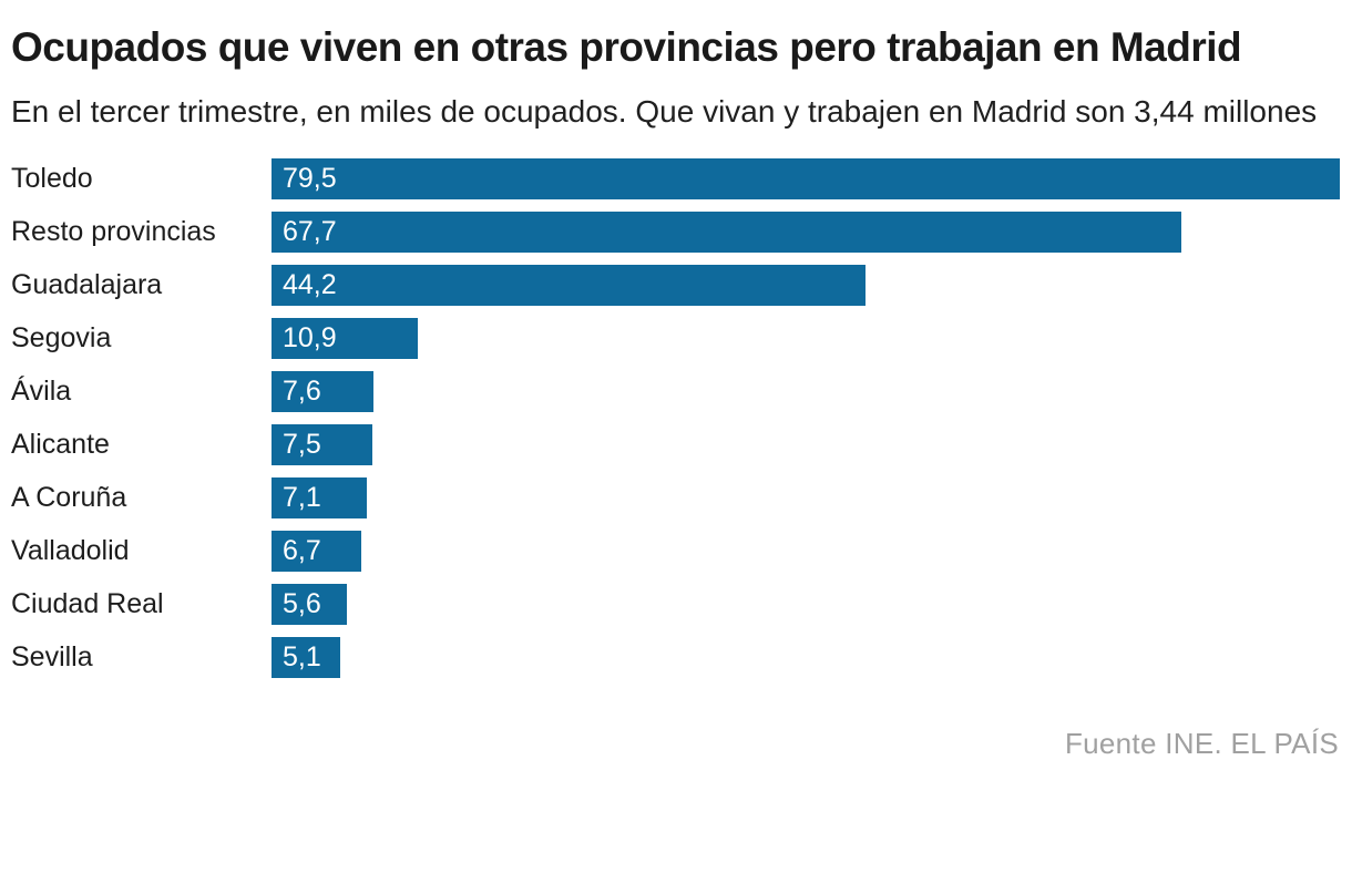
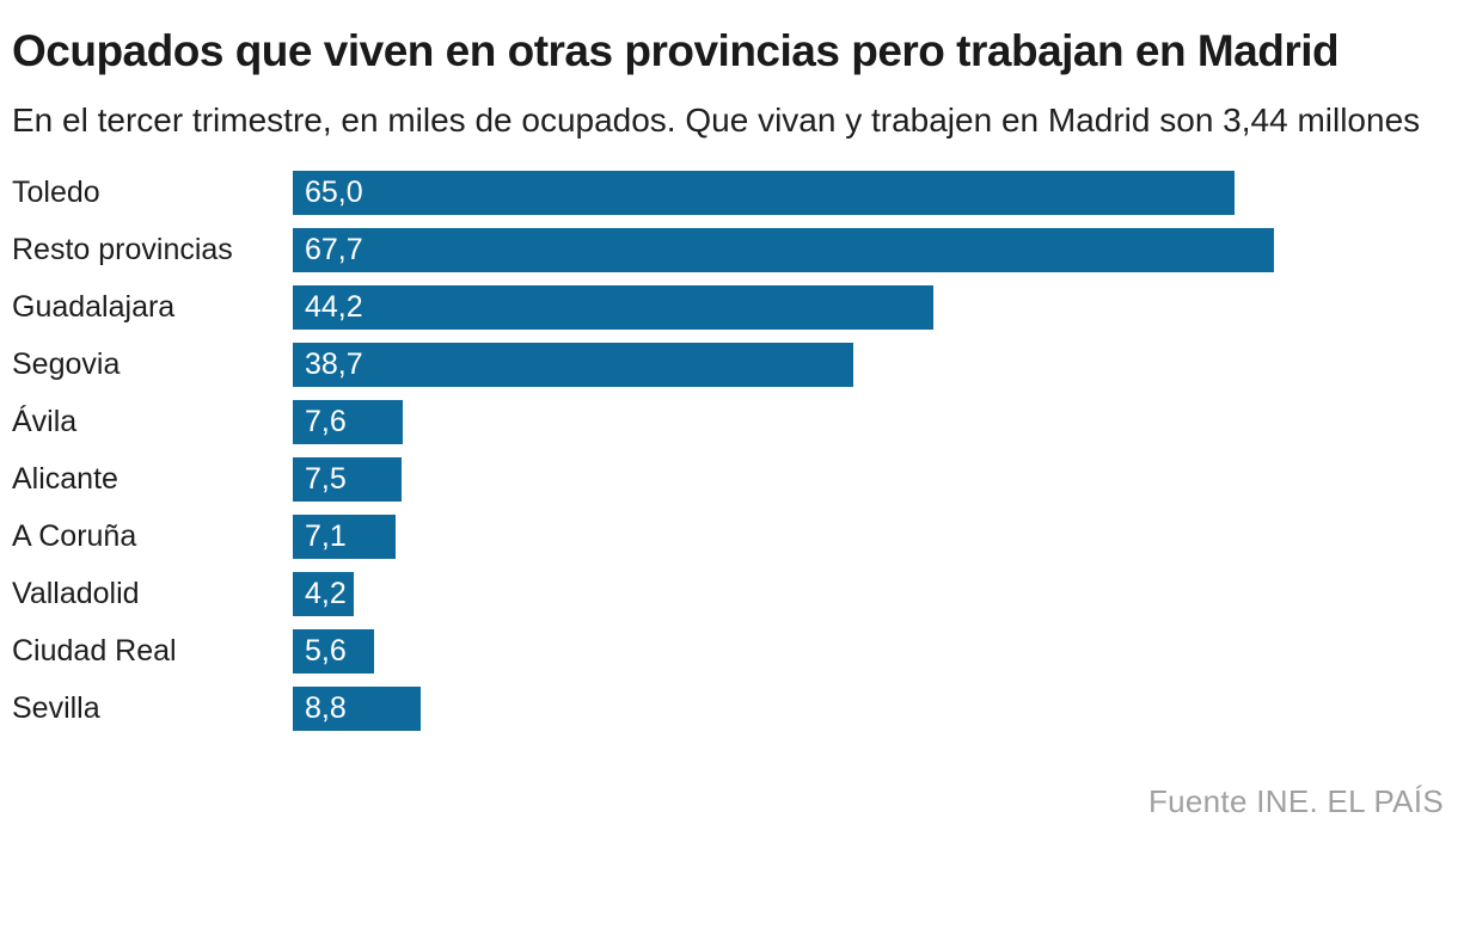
Toledo: 79,5 -> 65,0
Segovia: 10,9 -> 38,7
Valladolid: 6,7 -> 4,2
Sevilla: 5,1 -> 8,8
